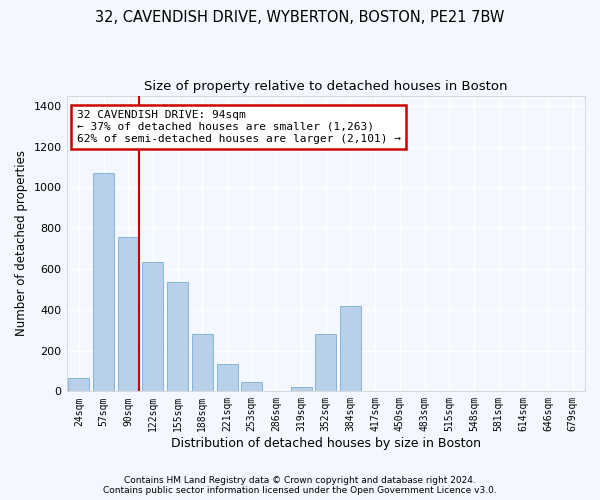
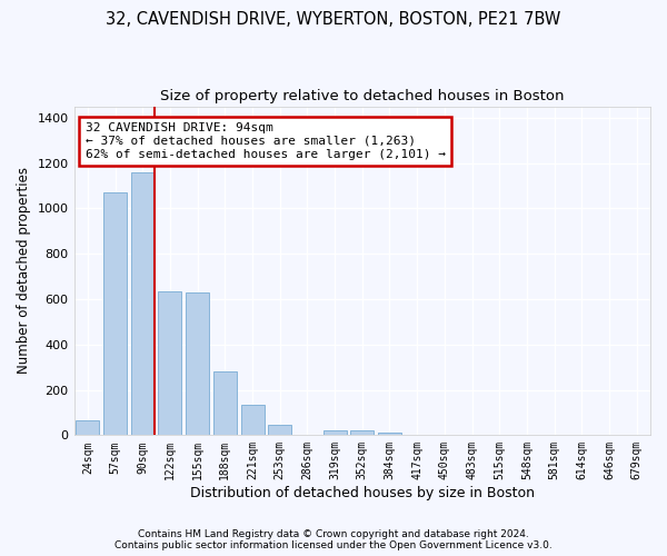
90sqm: 755 -> 1160
155sqm: 535 -> 630
352sqm: 280 -> 20
384sqm: 420 -> 10
